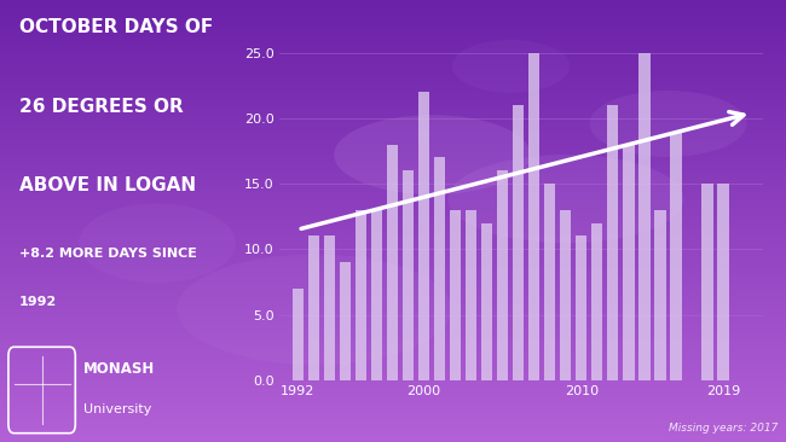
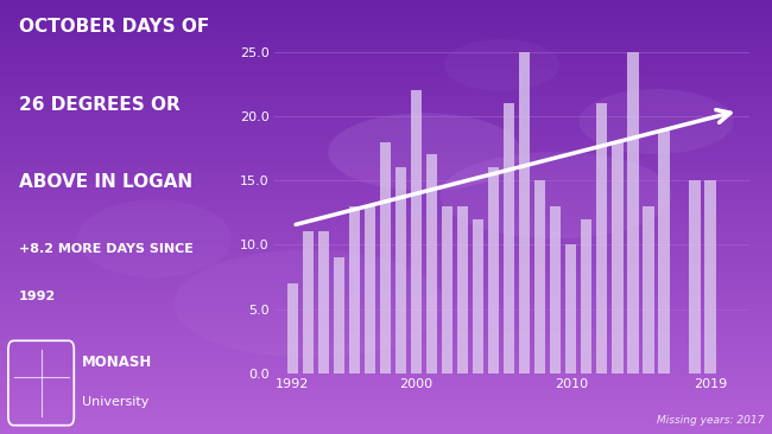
2010: 11 -> 10
